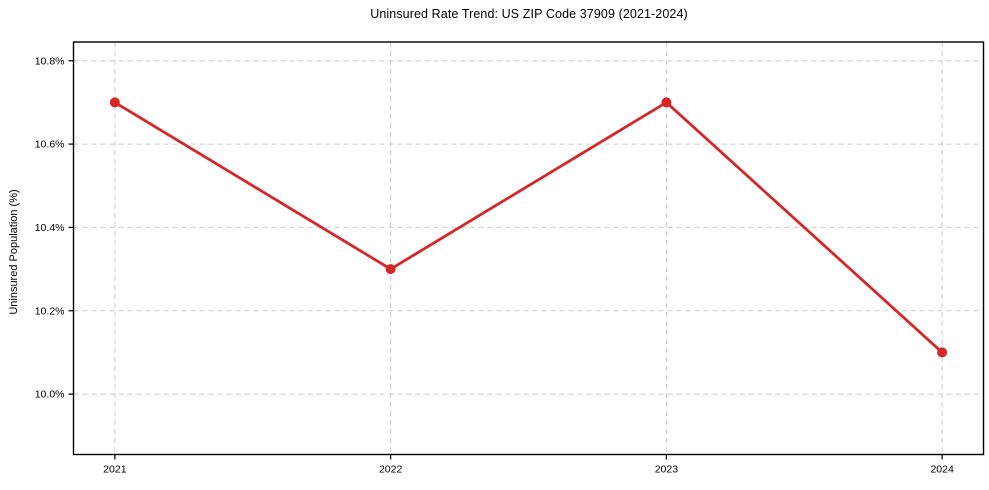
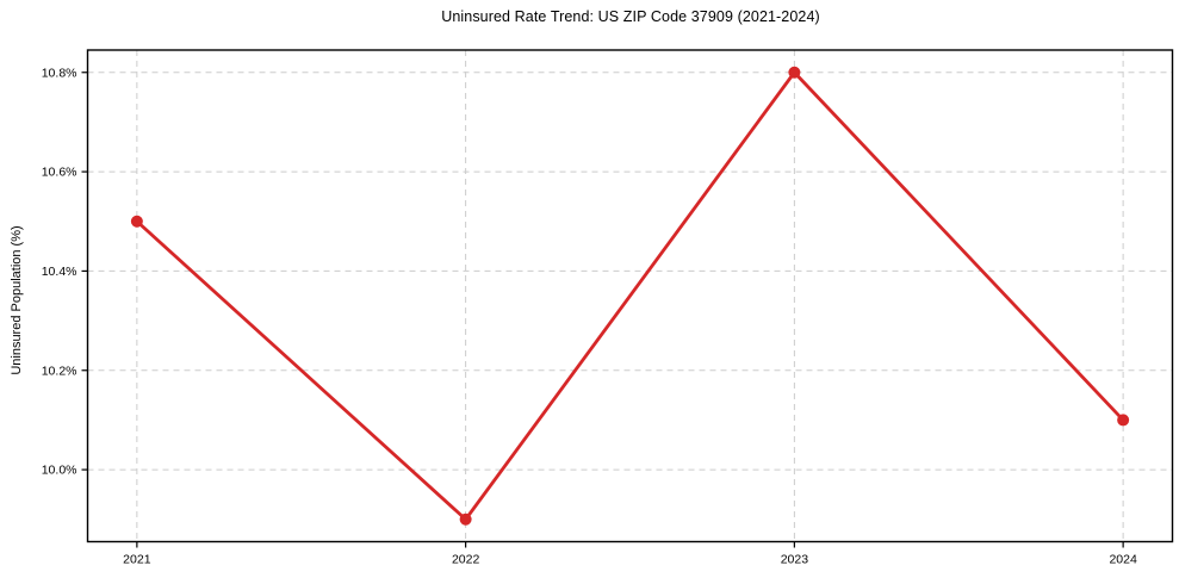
2021: 10.7% -> 10.5%
2022: 10.3% -> 9.9%
2023: 10.7% -> 10.8%
